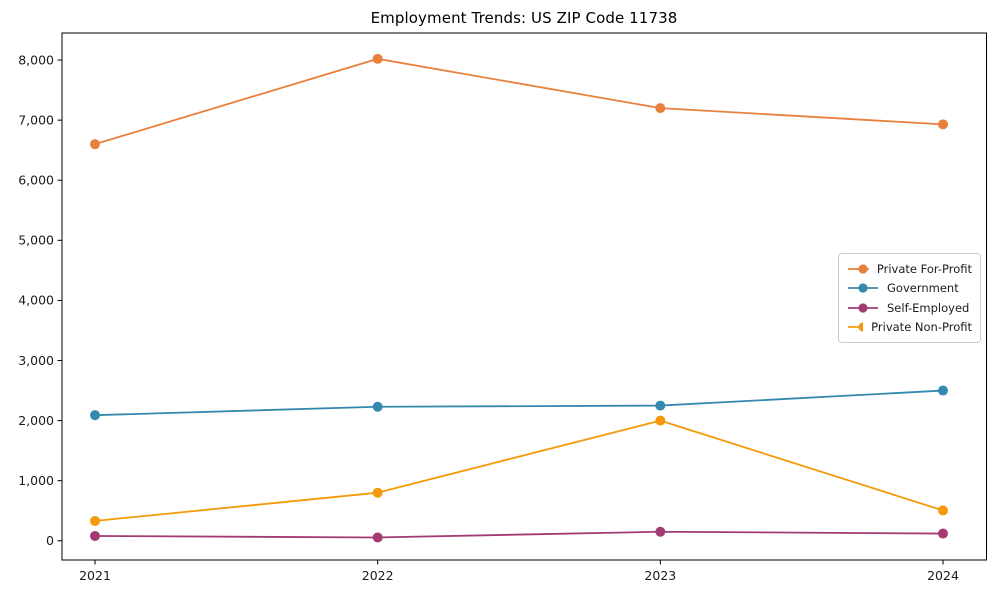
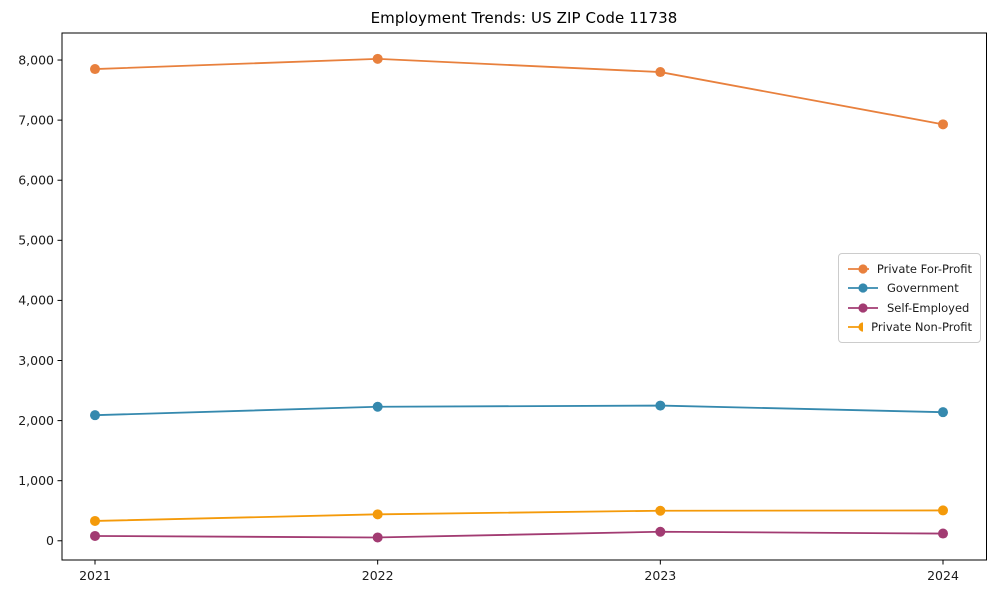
Private For-Profit/2021: 6600 -> 7800
Private Non-Profit/2022: 800 -> 400
Private For-Profit/2023: 7200 -> 7800
Private Non-Profit/2023: 2000 -> 500
Government/2024: 2500 -> 2100
